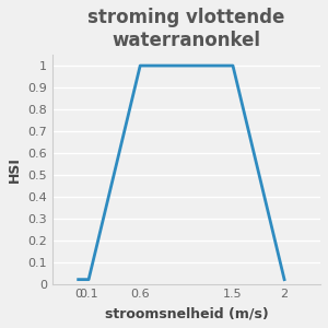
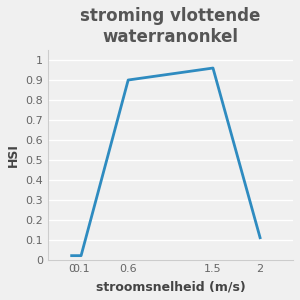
0.6: 1.00 -> 0.90
1.5: 1.00 -> 0.96
2: 0.02 -> 0.11
